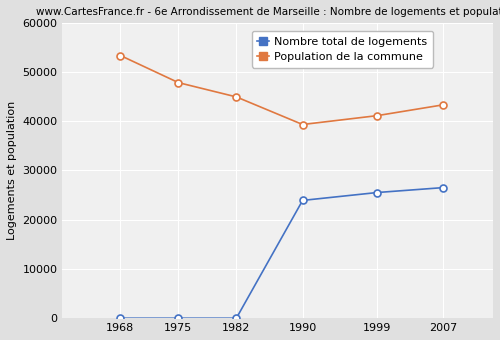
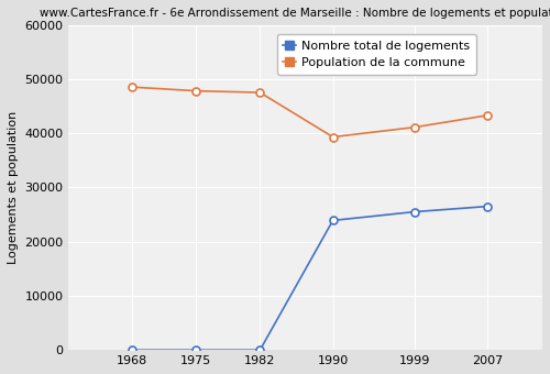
Population de la commune/1968: 53300 -> 48500
Population de la commune/1982: 44900 -> 47500
